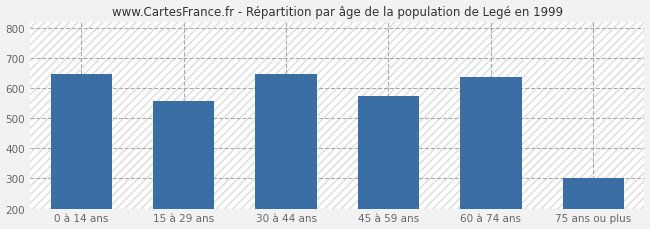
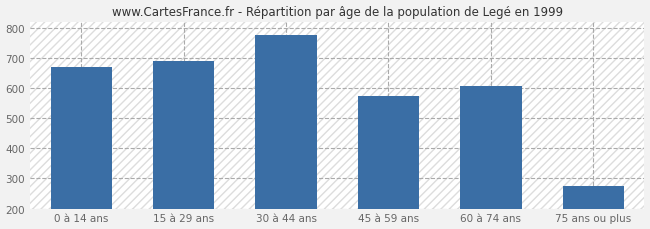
0 à 14 ans: 645 -> 668
15 à 29 ans: 555 -> 690
30 à 44 ans: 645 -> 775
60 à 74 ans: 635 -> 607
75 ans ou plus: 300 -> 276
